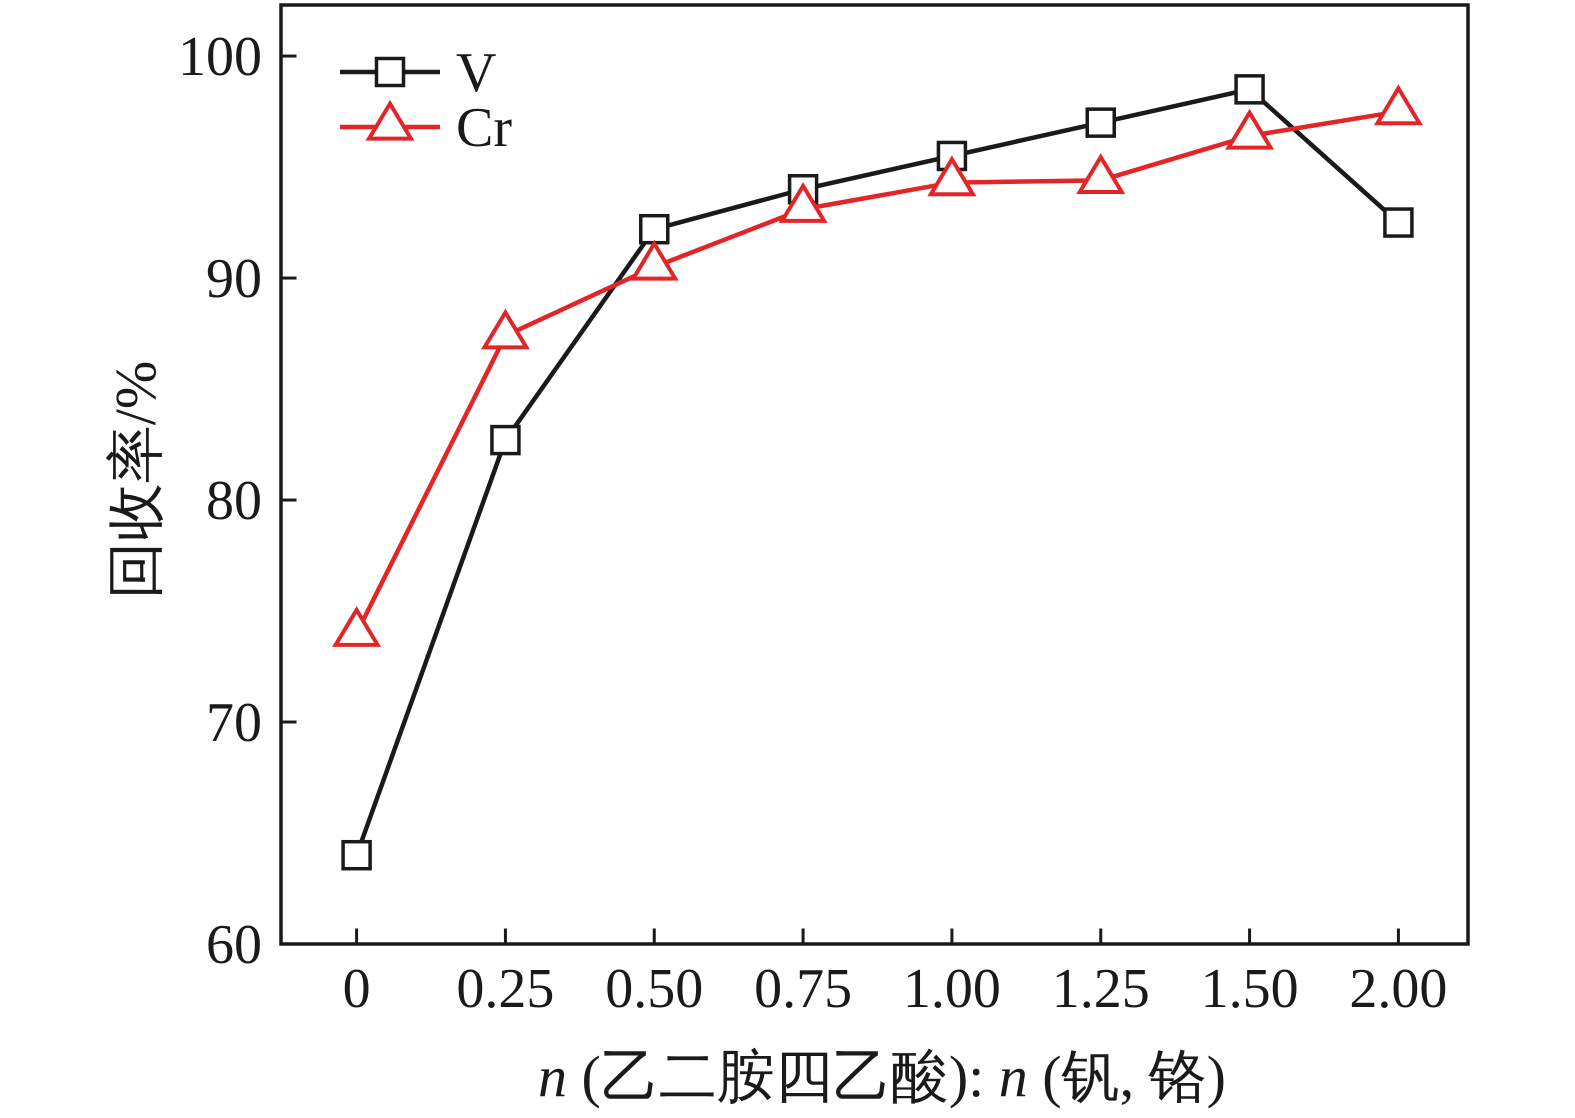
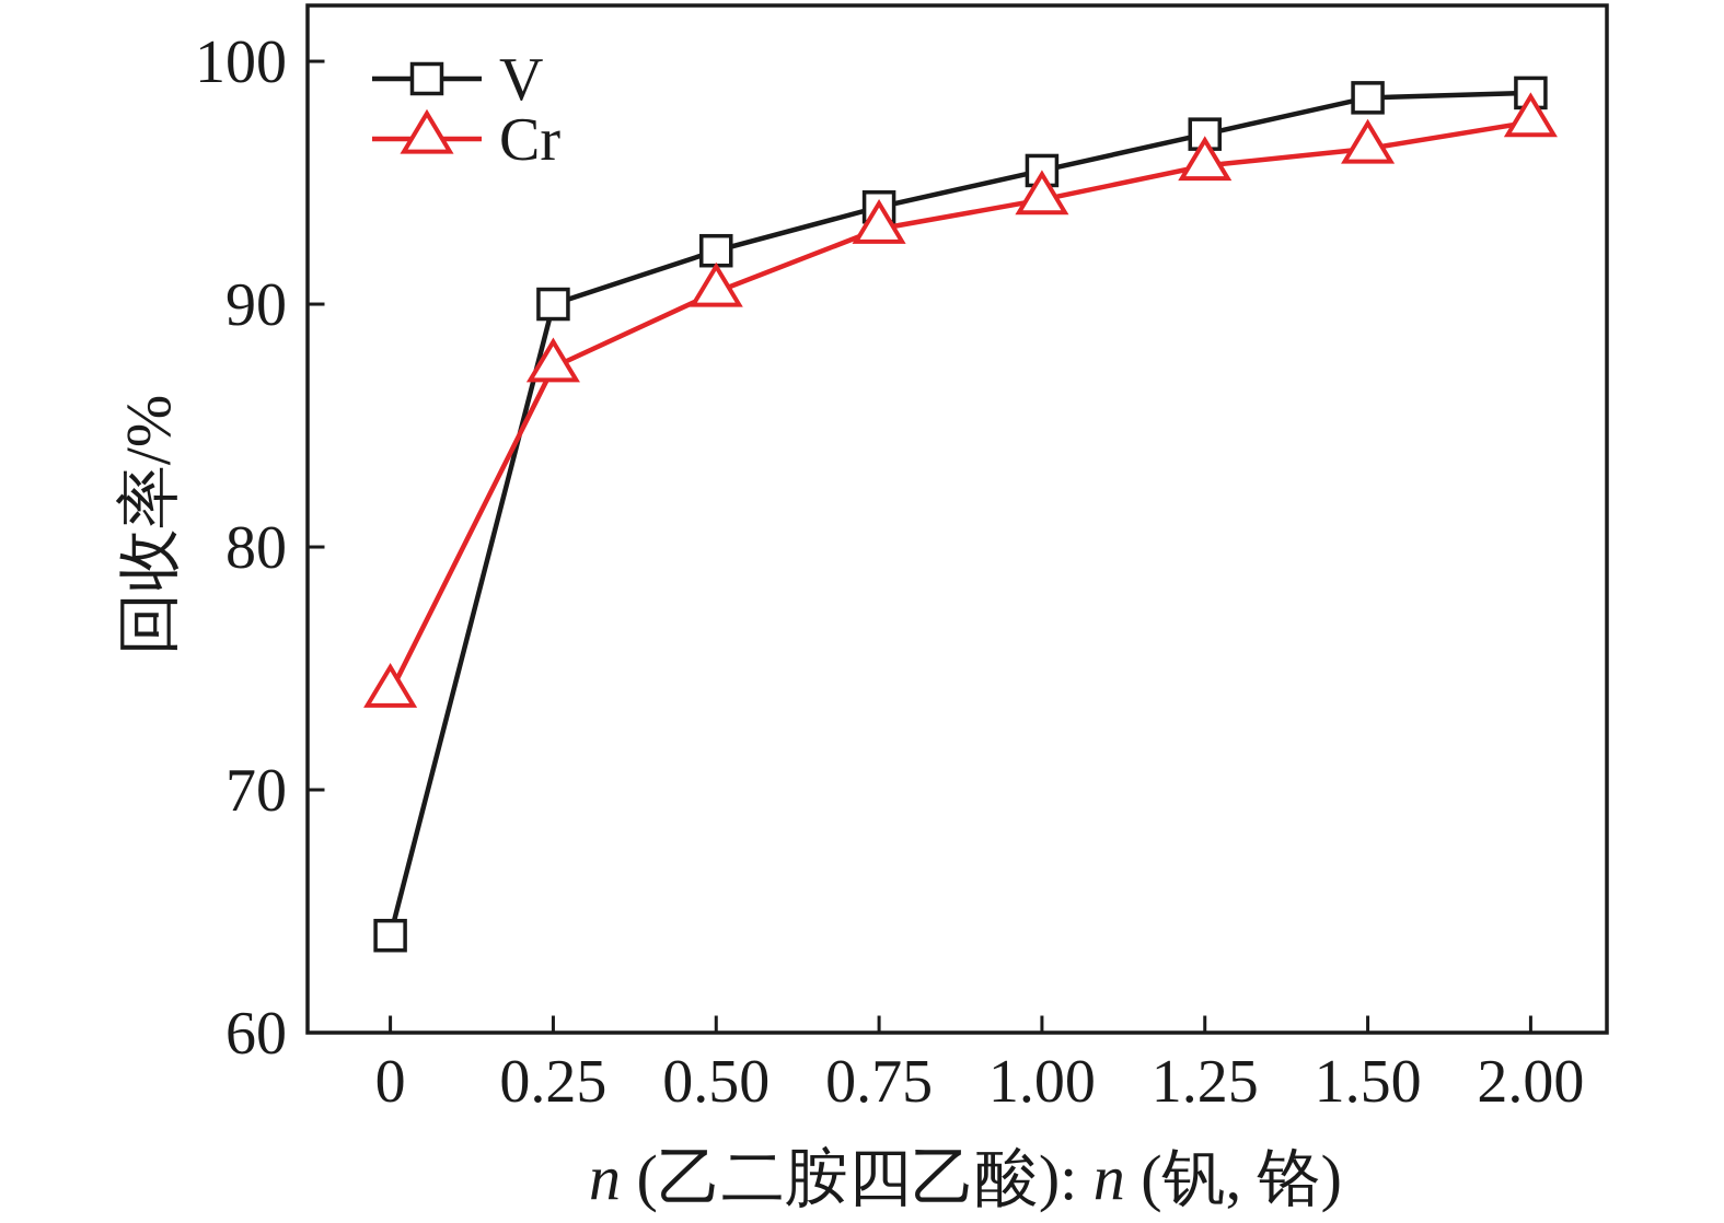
V/0.25: 82.7 -> 90.0
Cr/1.25: 94.4 -> 95.7
V/2.00: 92.5 -> 98.7
